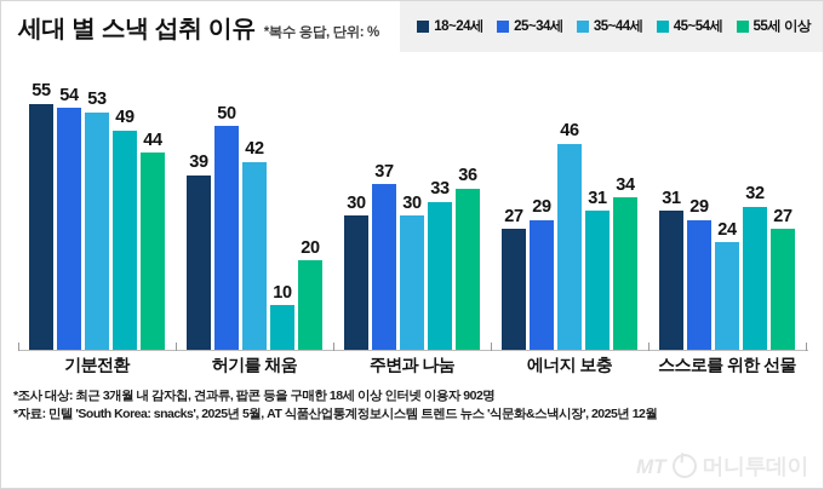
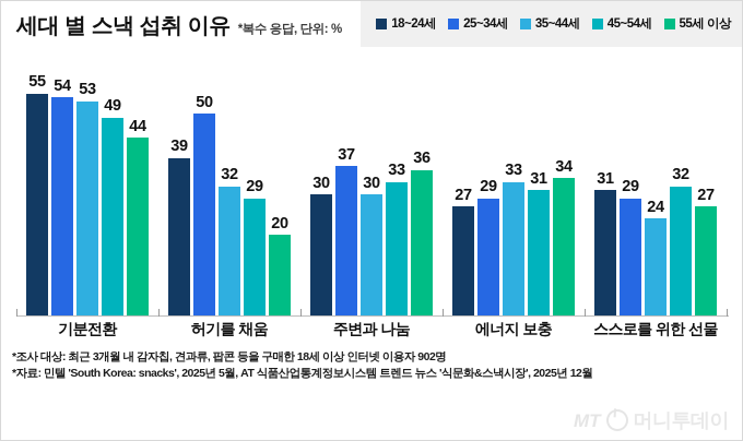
35~44세/허기를 채움: 42 -> 32
45~54세/허기를 채움: 10 -> 29
35~44세/에너지 보충: 46 -> 33
